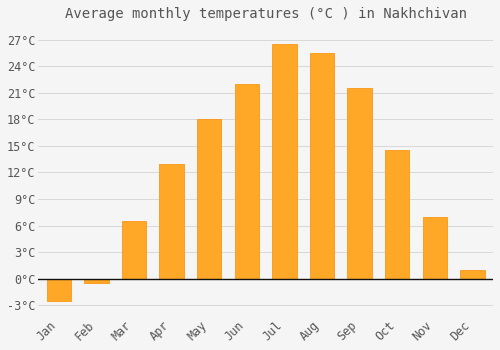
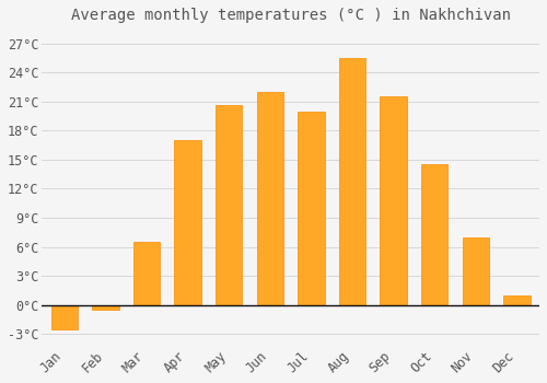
Apr: 13.0°C -> 17.0°C
May: 18.0°C -> 20.6°C
Jul: 26.5°C -> 20.0°C
